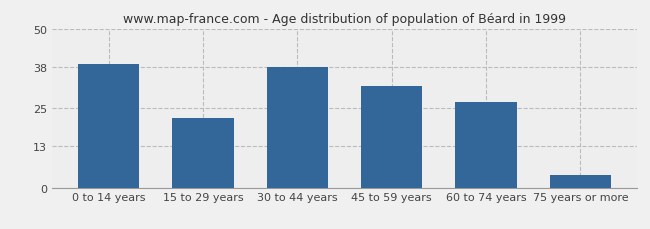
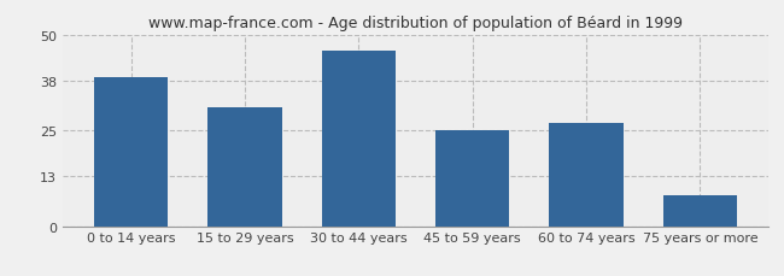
15 to 29 years: 22 -> 31
30 to 44 years: 38 -> 46
45 to 59 years: 32 -> 25
75 years or more: 4 -> 8
